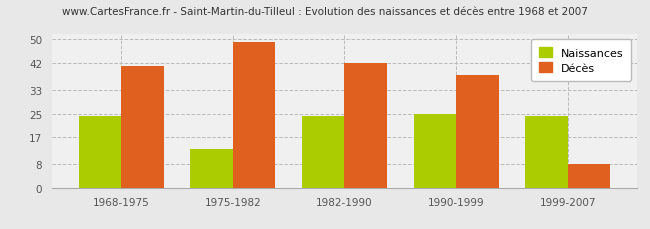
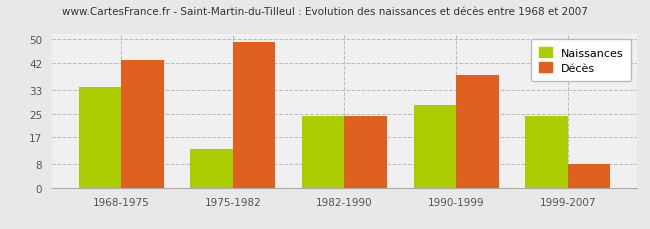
Naissances/1968-1975: 24 -> 34
Décès/1968-1975: 41 -> 43
Décès/1982-1990: 42 -> 24
Naissances/1990-1999: 25 -> 28
